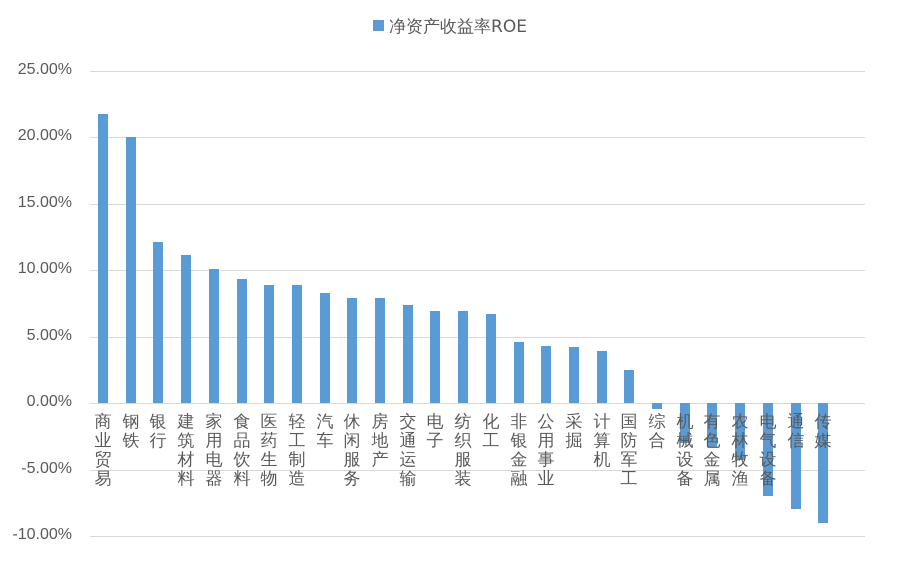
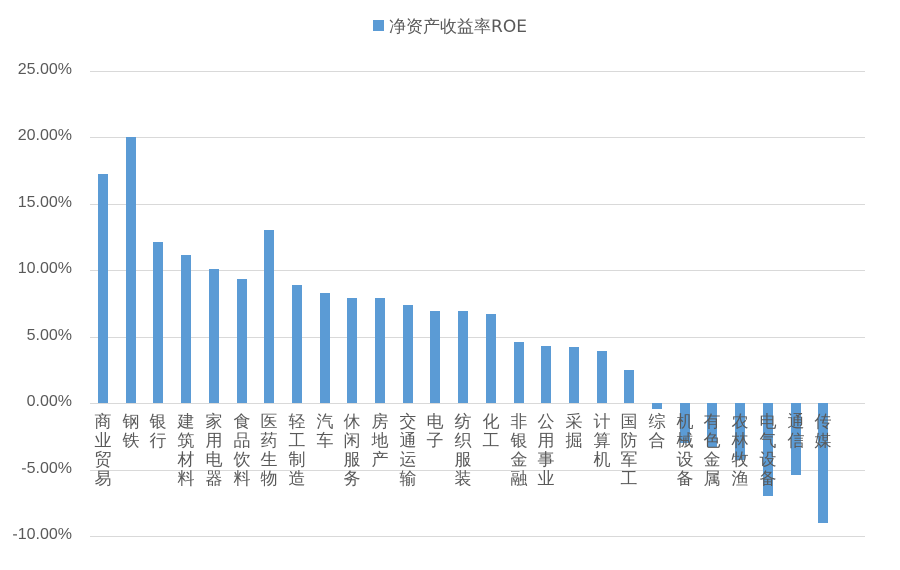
商业贸易: 21.7% -> 17.2%
医药生物: 8.9% -> 13.0%
通信: -8.0% -> -5.4%
